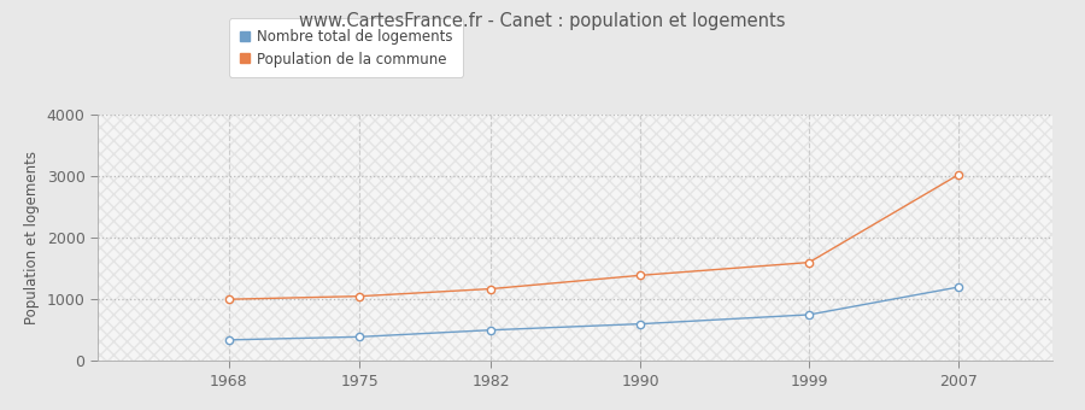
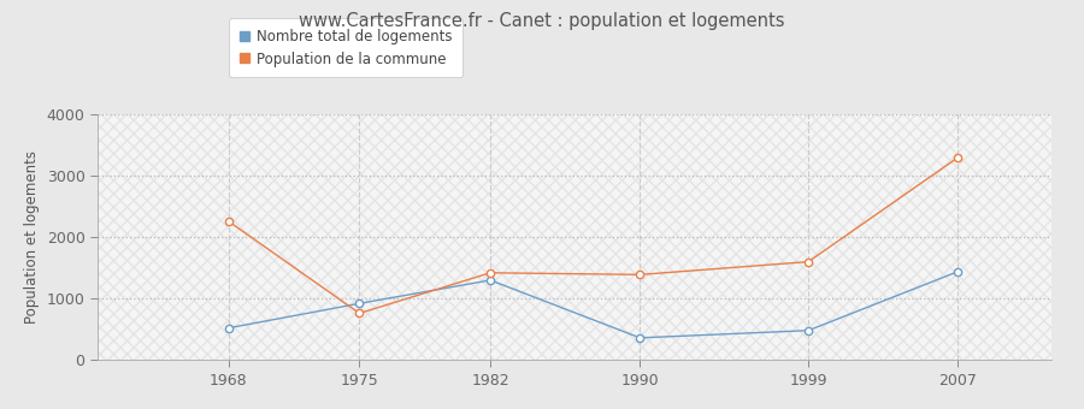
Nombre total de logements/1968: 340 -> 520
Population de la commune/1968: 1000 -> 2260
Nombre total de logements/1975: 390 -> 920
Population de la commune/1975: 1050 -> 760
Nombre total de logements/1982: 500 -> 1300
Population de la commune/1982: 1170 -> 1420
Nombre total de logements/1990: 600 -> 360
Nombre total de logements/1999: 750 -> 480
Nombre total de logements/2007: 1200 -> 1440
Population de la commune/2007: 3030 -> 3300
